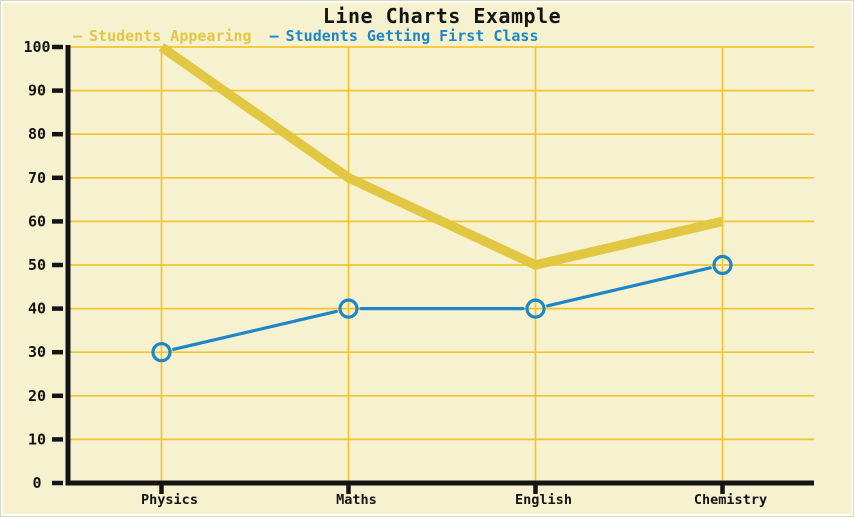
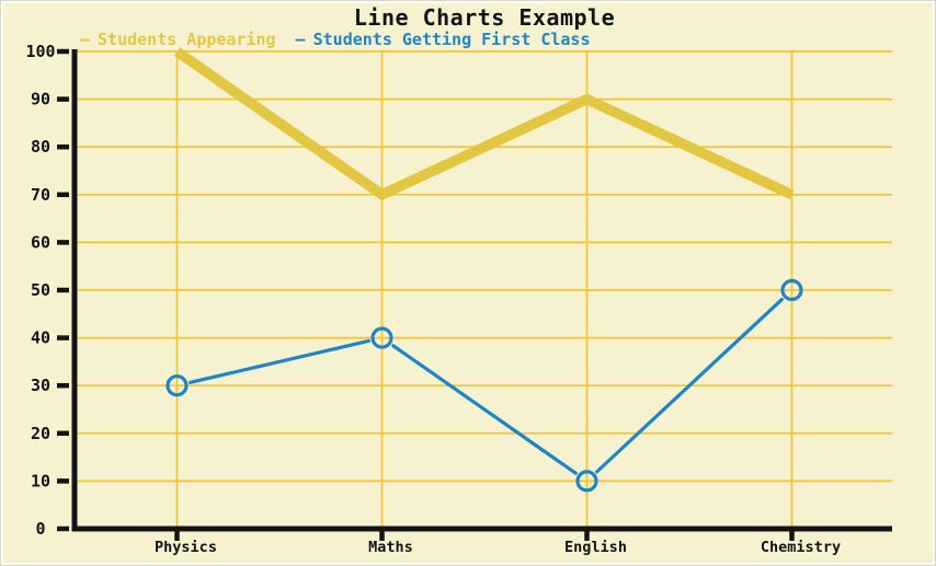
Students Appearing/English: 50 -> 90
Students Getting First Class/English: 40 -> 10
Students Appearing/Chemistry: 60 -> 70
